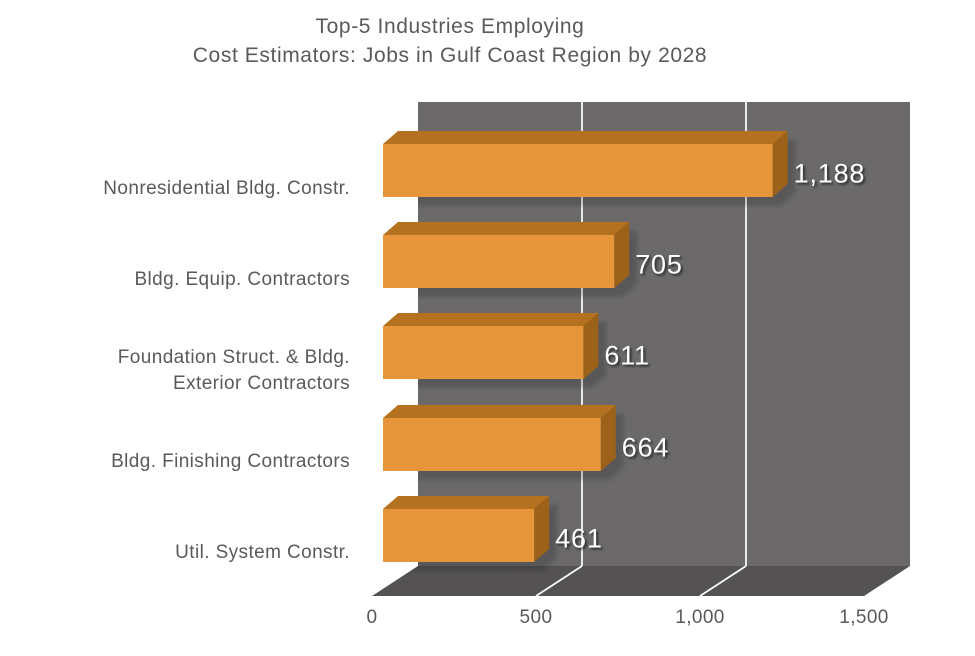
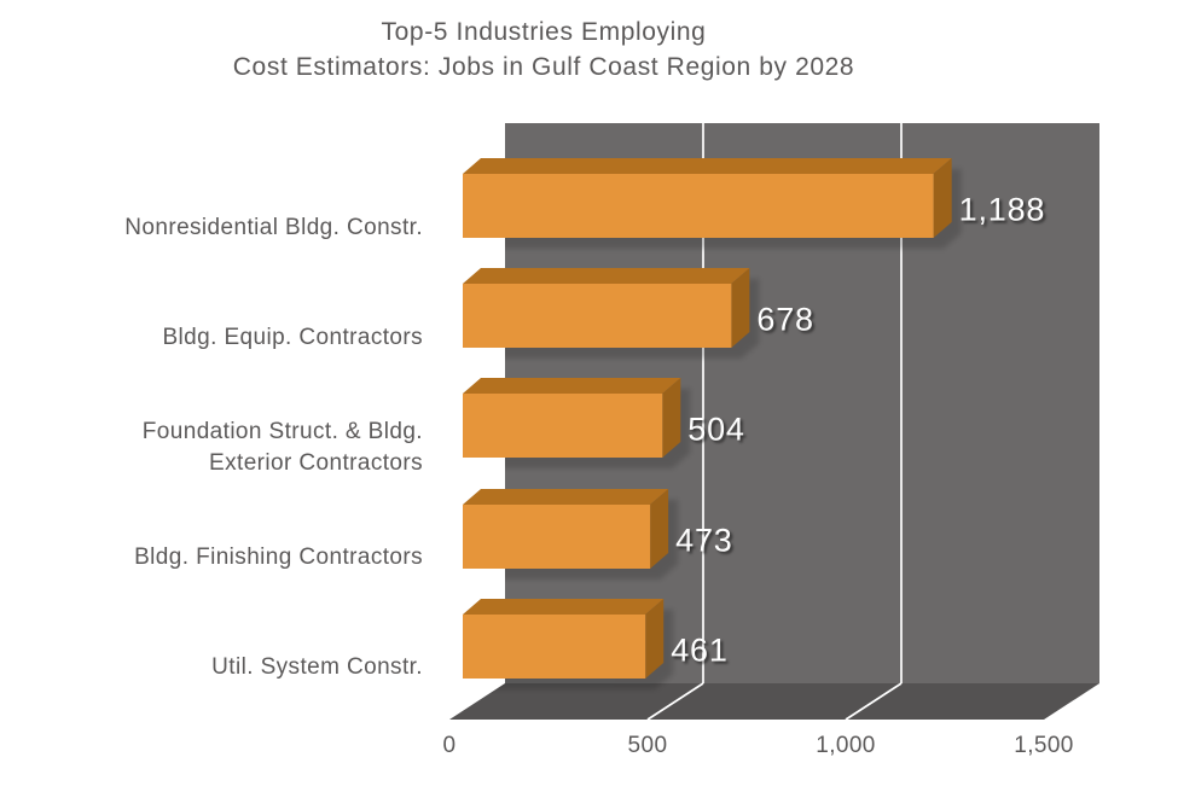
Bldg. Equip. Contractors: 705 -> 678
Foundation Struct. & Bldg. Exterior Contractors: 611 -> 504
Bldg. Finishing Contractors: 664 -> 473
